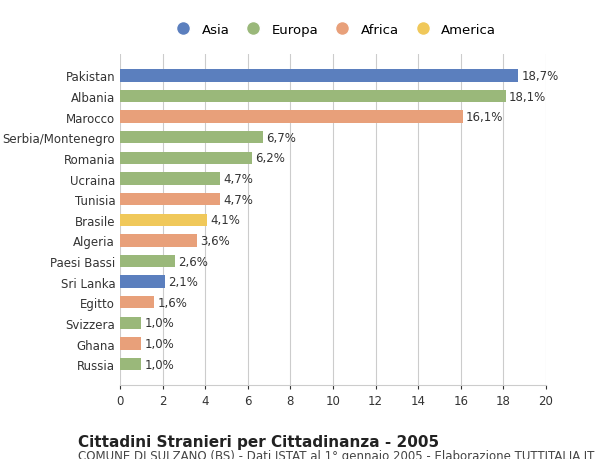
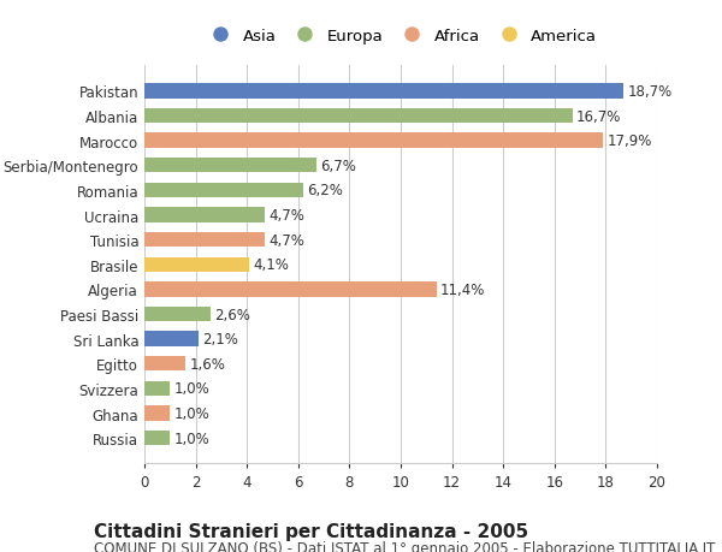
Albania: 18,1% -> 16,7%
Marocco: 16,1% -> 17,9%
Algeria: 3,6% -> 11,4%
